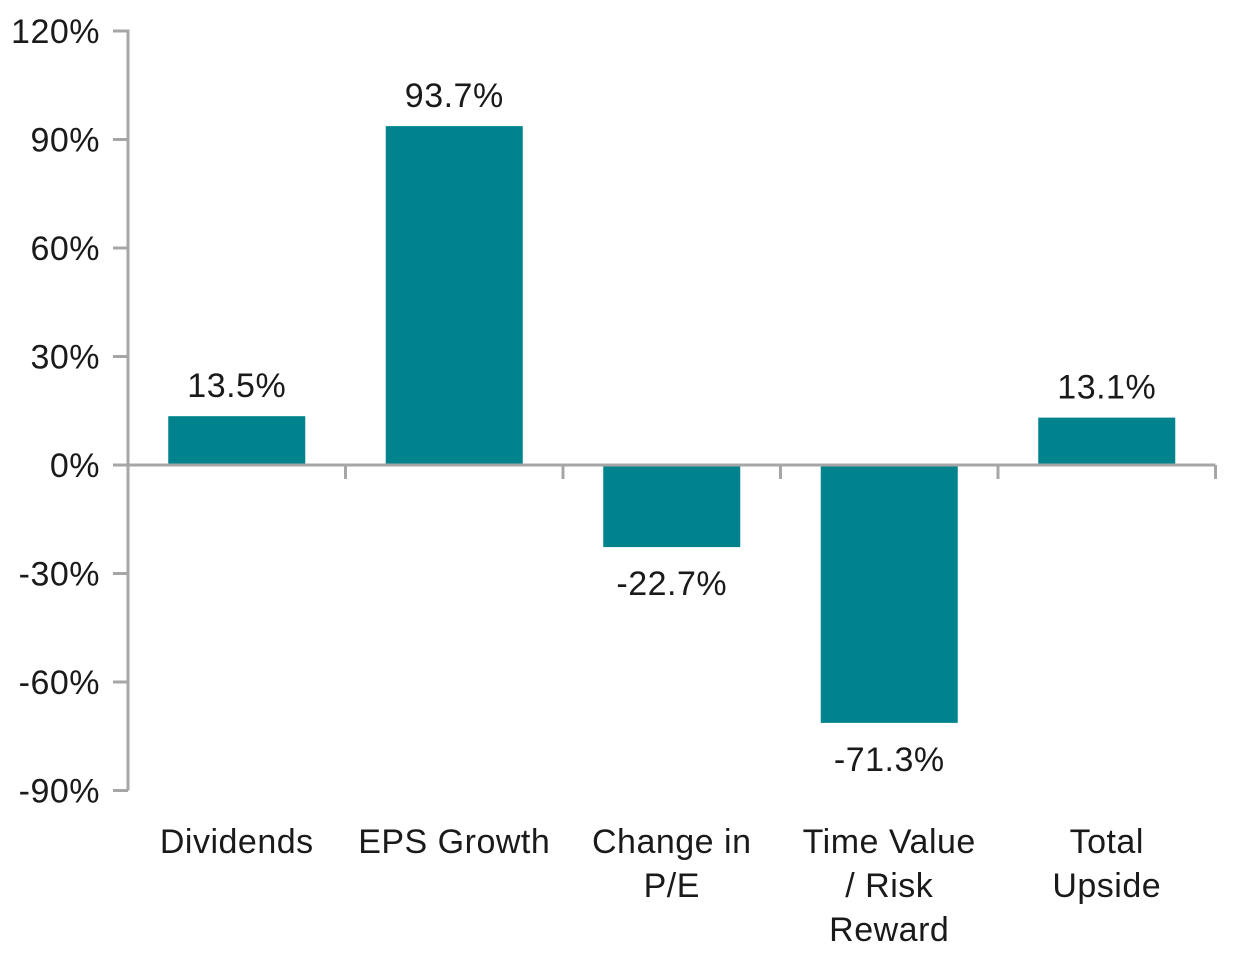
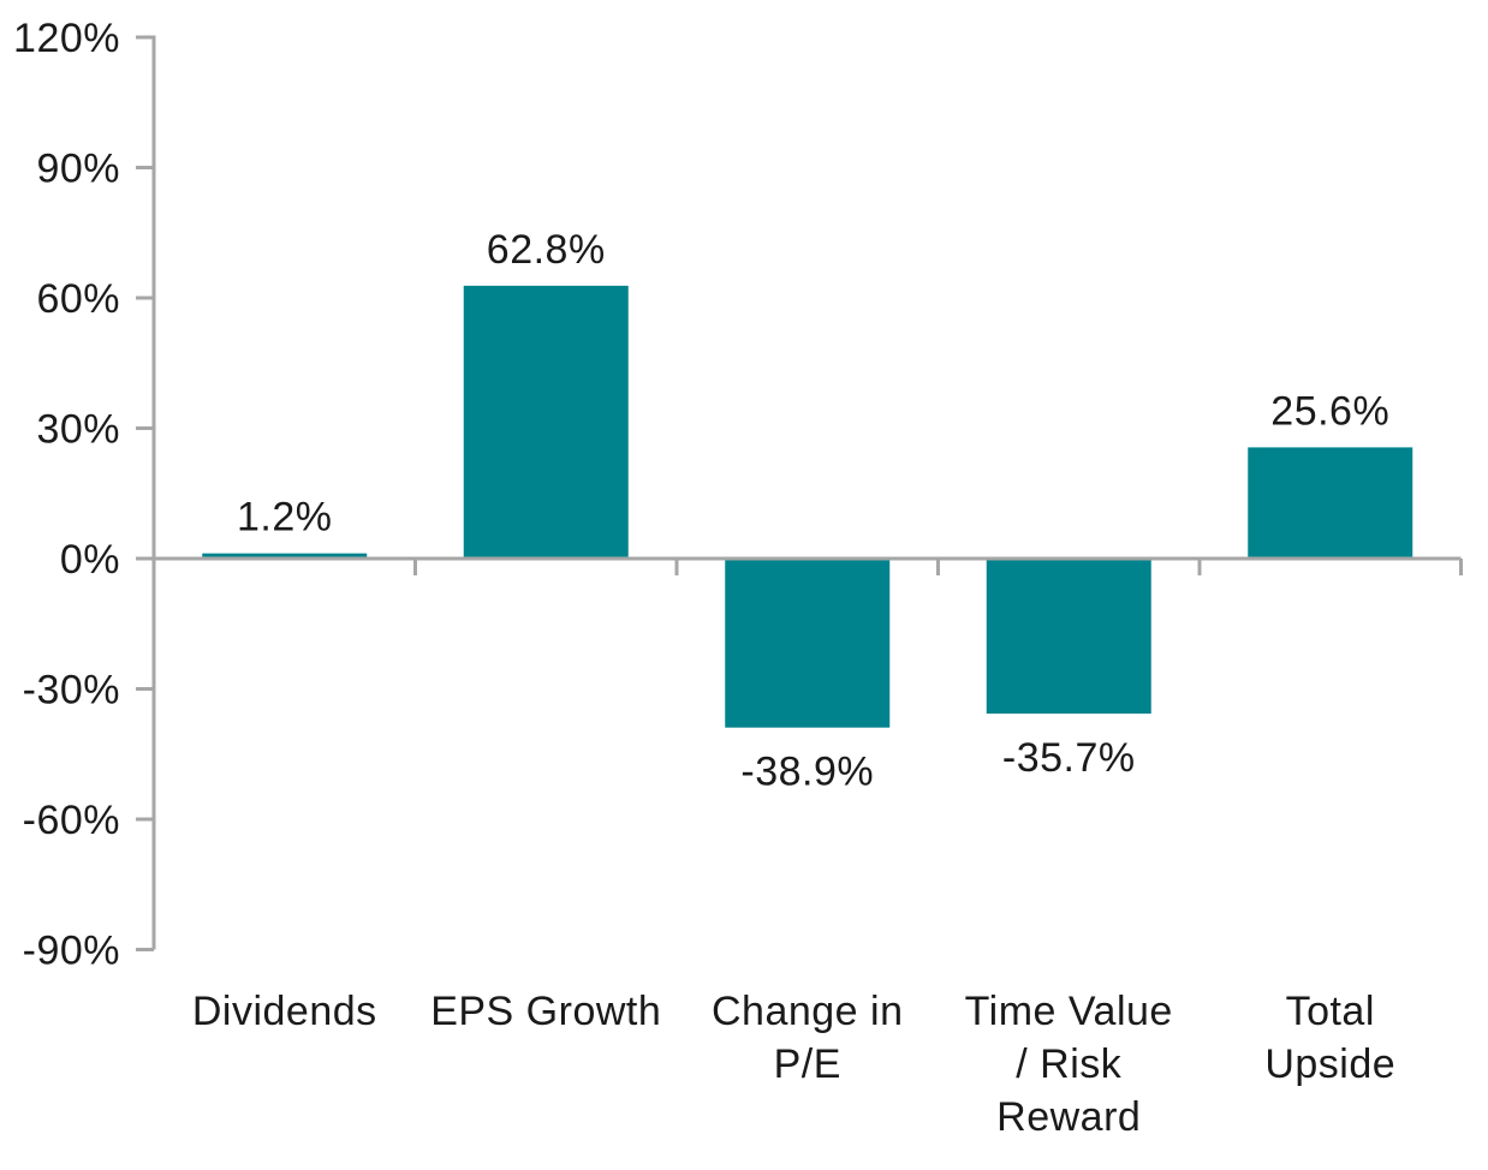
Dividends: 13.5% -> 1.2%
EPS Growth: 93.7% -> 62.8%
Change in P/E: -22.7% -> -38.9%
Time Value / Risk Reward: -71.3% -> -35.7%
Total Upside: 13.1% -> 25.6%
